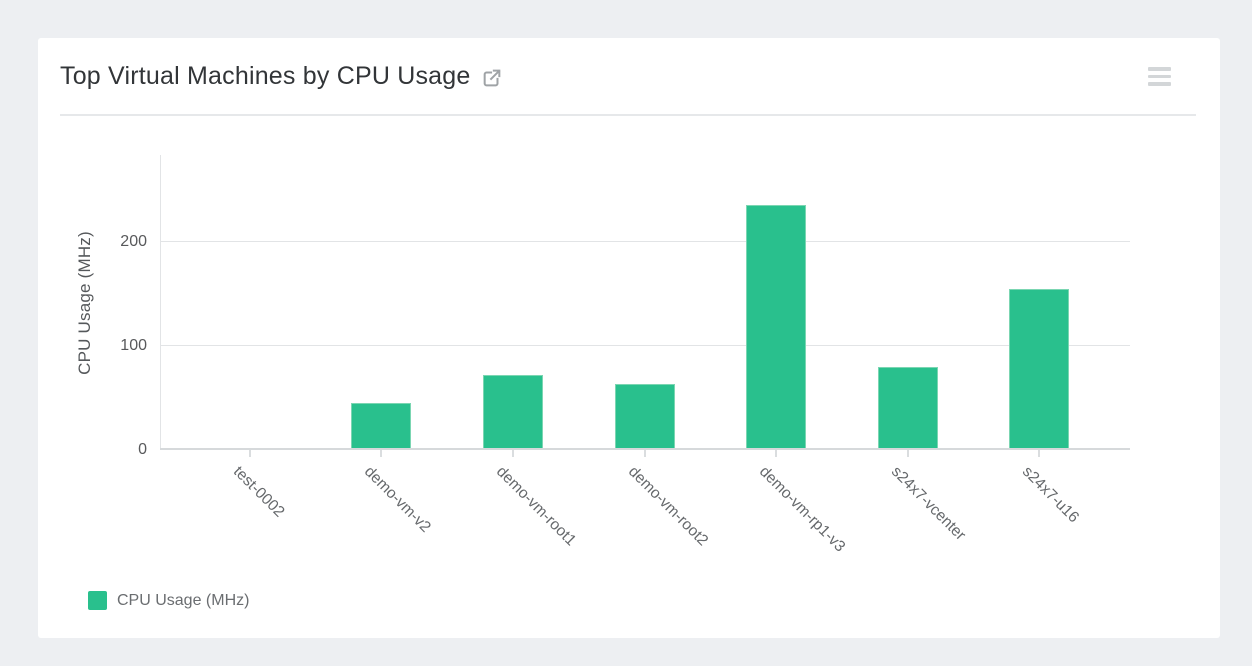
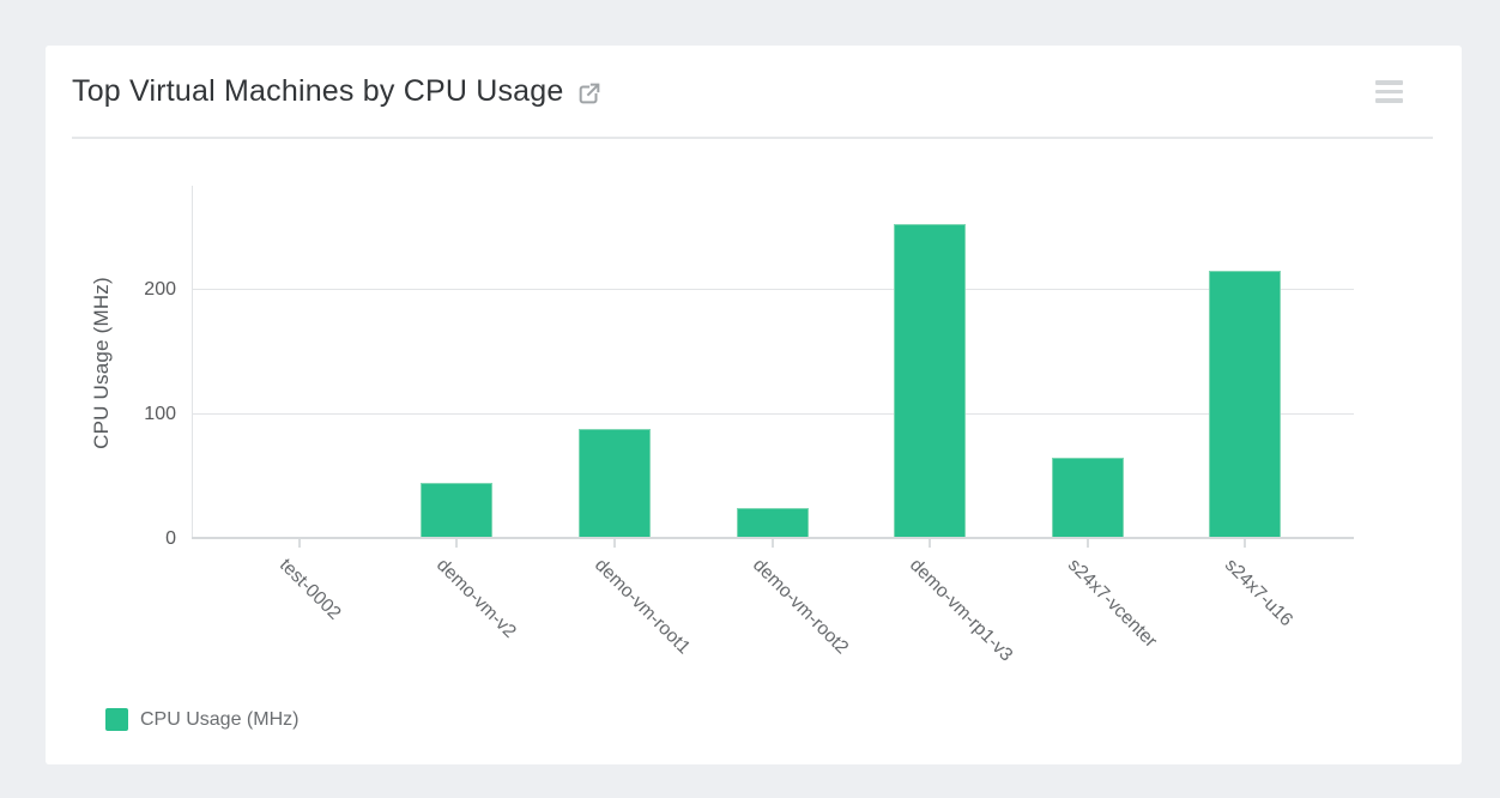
demo-vm-root1: 72 -> 89
demo-vm-root2: 64 -> 25
demo-vm-rp1-v3: 236 -> 253
s24x7-vcenter: 80 -> 65
s24x7-u16: 155 -> 216
